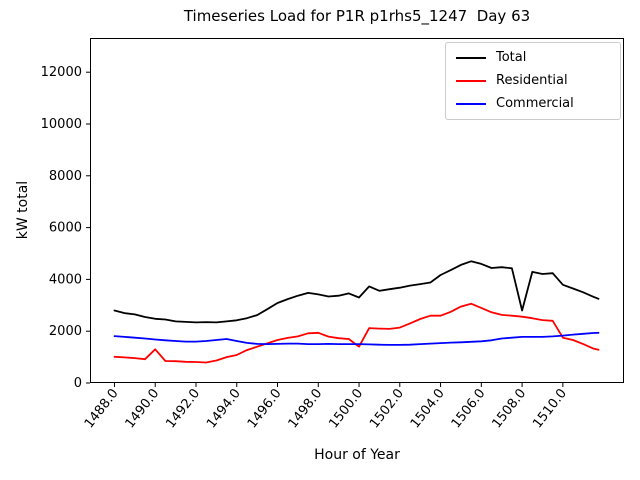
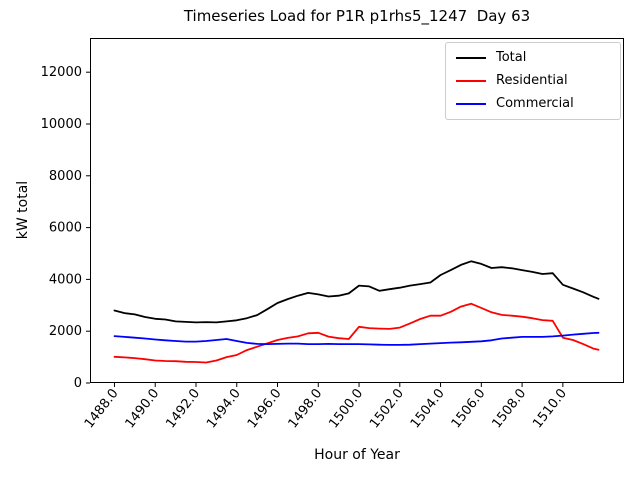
Residential/1490.0: 1300 -> 900
Total/1500.0: 3300 -> 3800
Residential/1500.0: 1400 -> 2200
Total/1508.0: 2800 -> 4400
